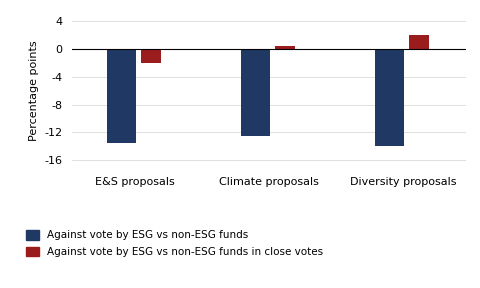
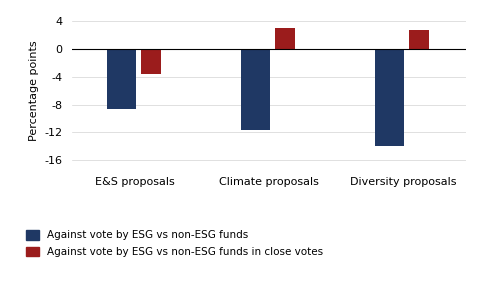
Against vote by ESG vs non-ESG funds/E&S proposals: -13.5 -> -8.6
Against vote by ESG vs non-ESG funds in close votes/E&S proposals: -2.0 -> -3.6
Against vote by ESG vs non-ESG funds/Climate proposals: -12.5 -> -11.6
Against vote by ESG vs non-ESG funds in close votes/Climate proposals: 0.5 -> 3.0
Against vote by ESG vs non-ESG funds in close votes/Diversity proposals: 2.0 -> 2.8
